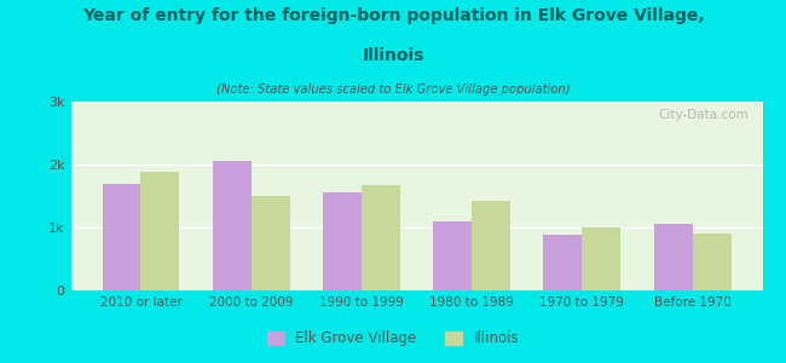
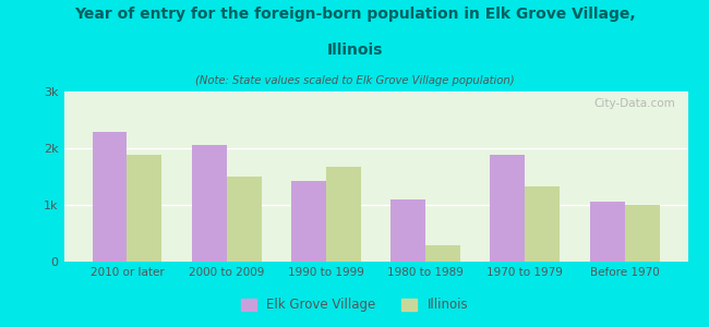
Elk Grove Village/2010 or later: 1.70k -> 2.28k
Elk Grove Village/1990 to 1999: 1.55k -> 1.42k
Illinois/1980 to 1989: 1.43k -> 0.28k
Elk Grove Village/1970 to 1979: 0.88k -> 1.88k
Illinois/1970 to 1979: 1.00k -> 1.32k
Illinois/Before 1970: 0.90k -> 1.00k
